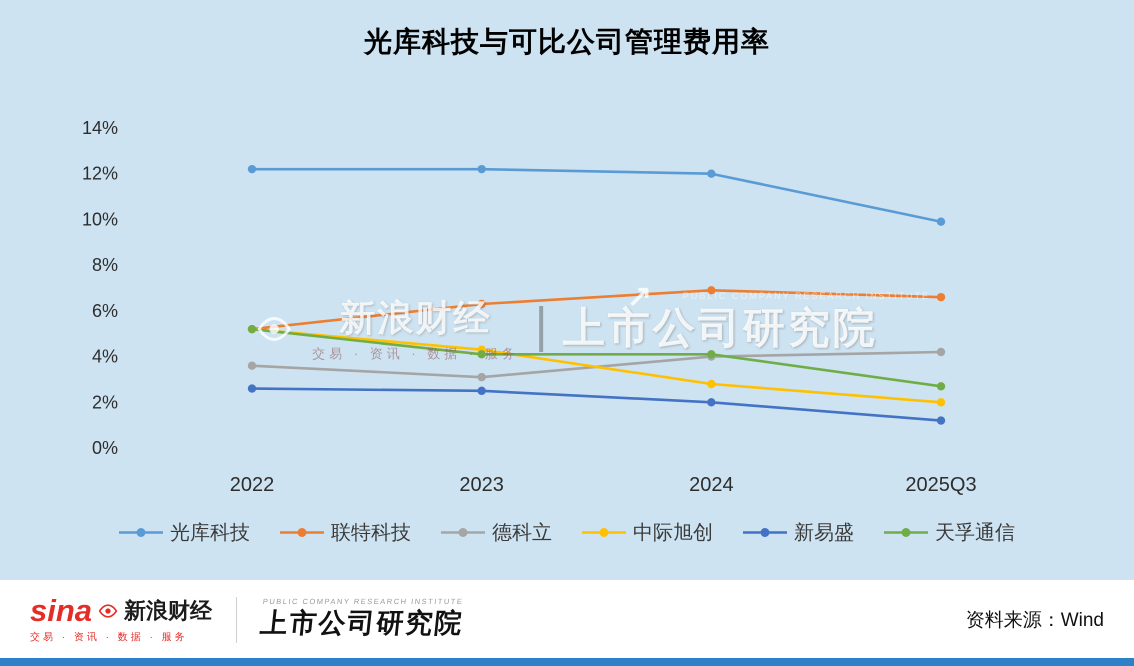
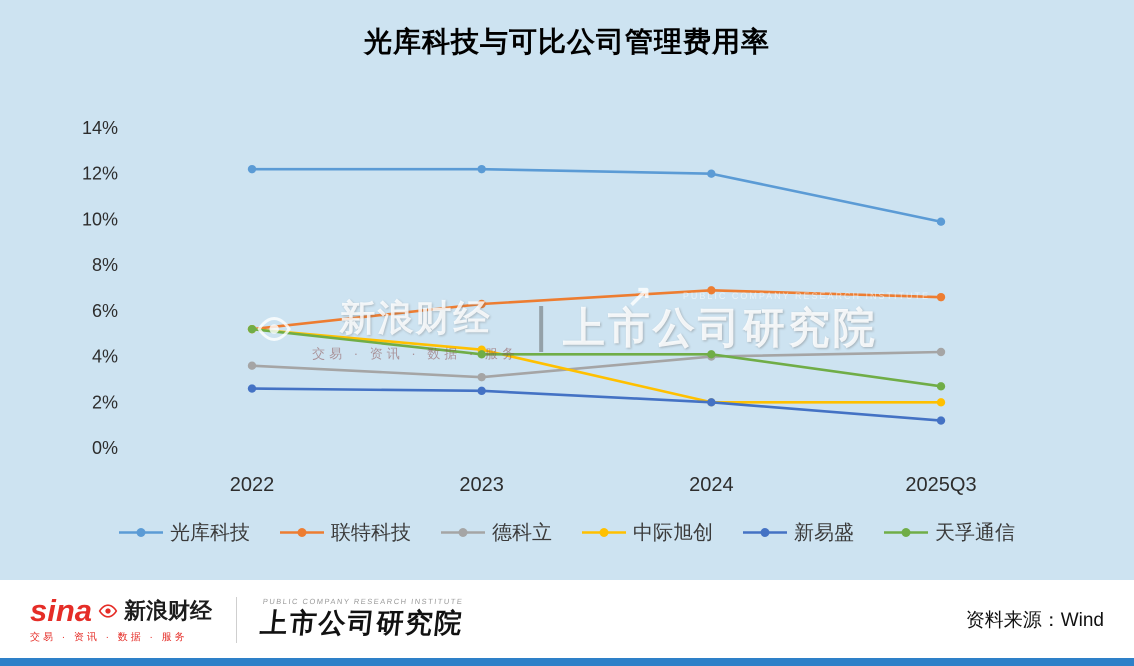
中际旭创/2024: 2.8% -> 2.0%
